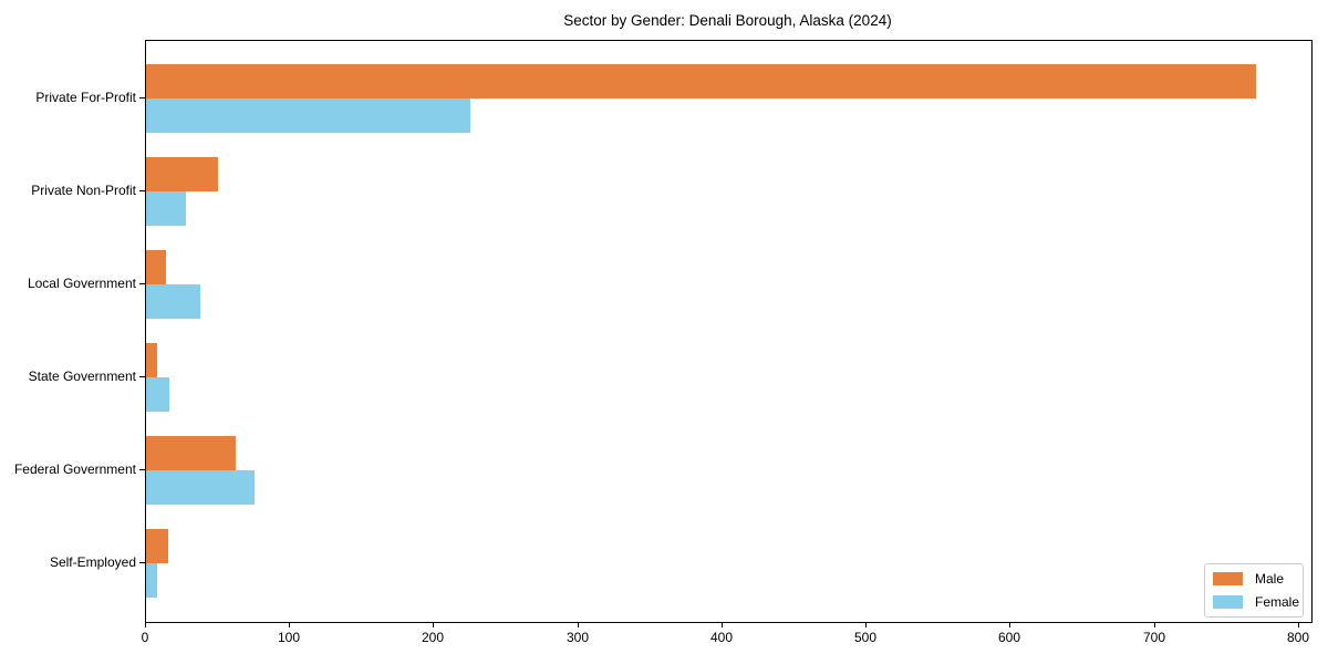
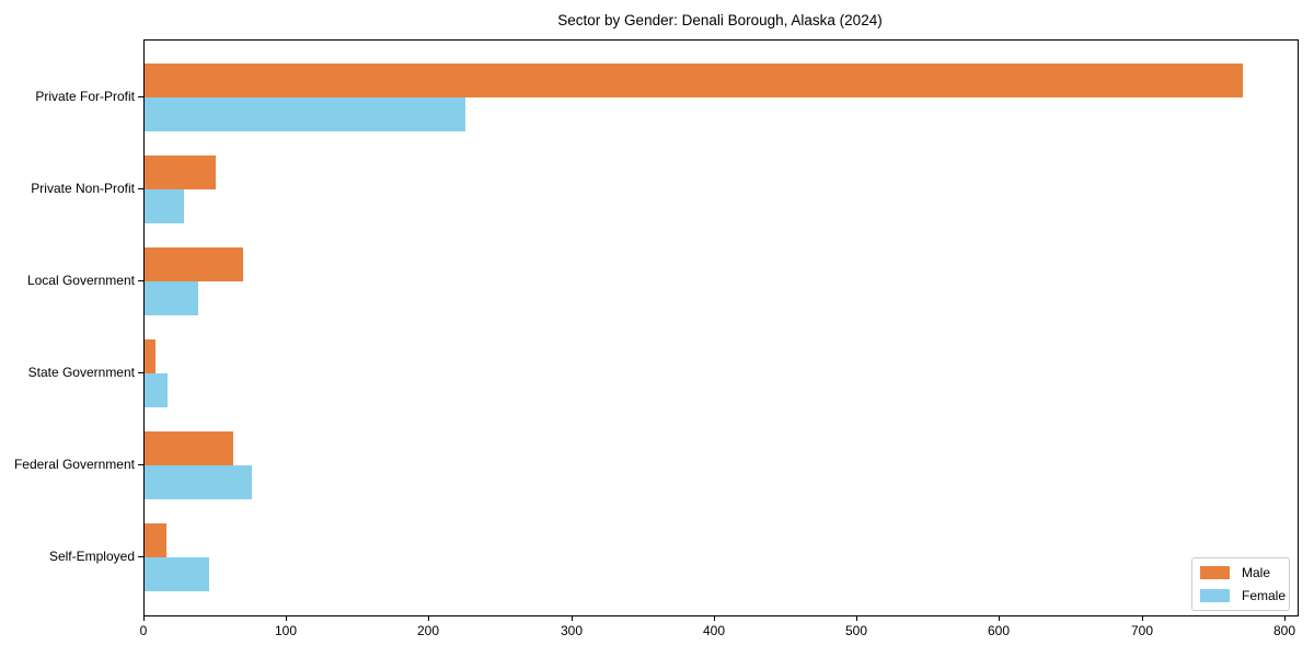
Male/Local Government: 14 -> 69
Female/Self-Employed: 8 -> 45
